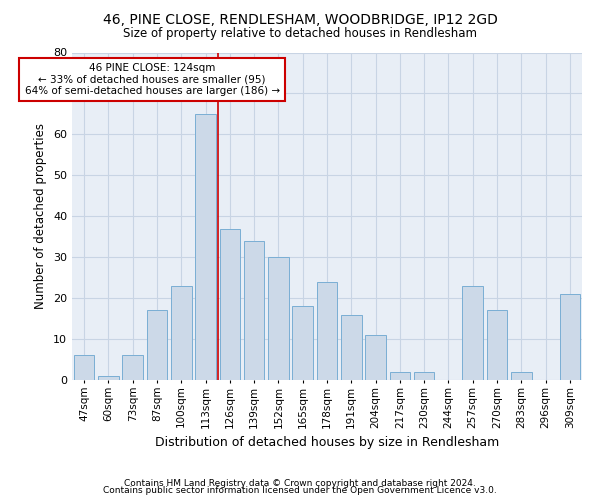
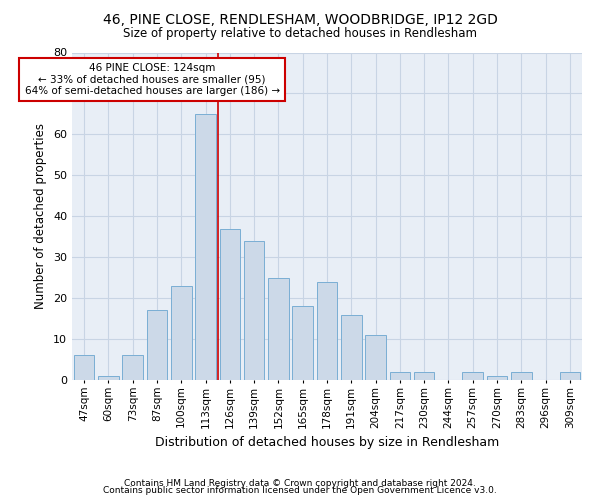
152sqm: 30 -> 25
257sqm: 23 -> 2
270sqm: 17 -> 1
309sqm: 21 -> 2
